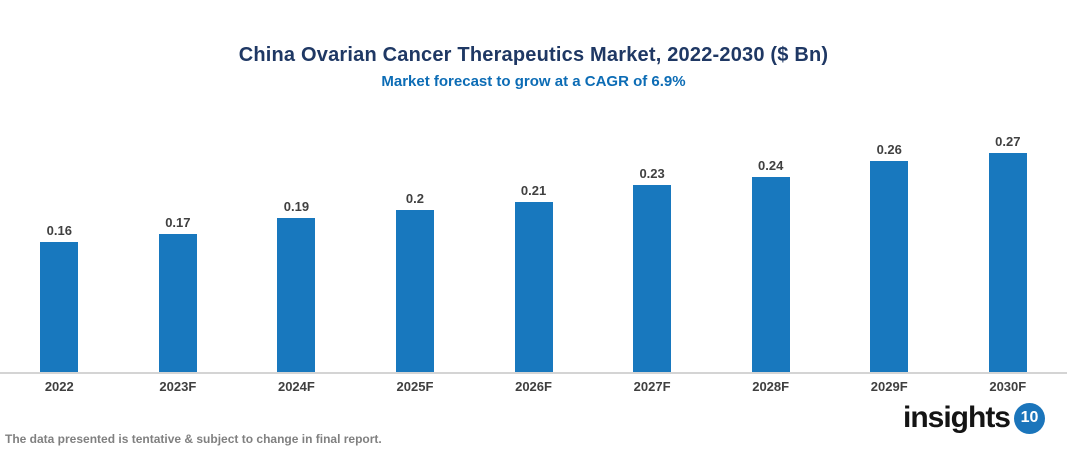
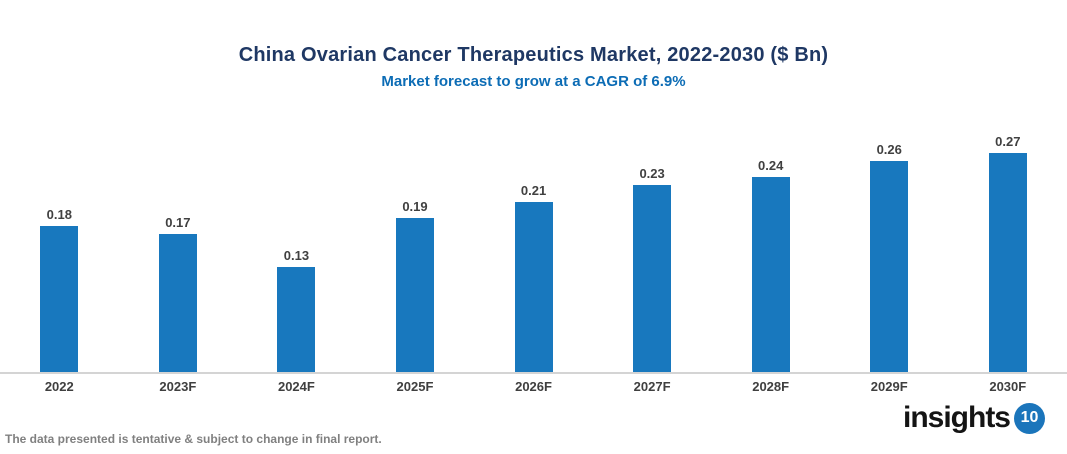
2022: 0.16 -> 0.18
2024F: 0.19 -> 0.13
2025F: 0.2 -> 0.19
